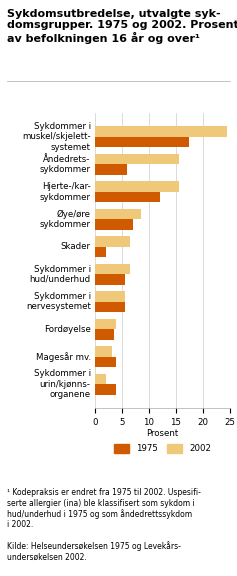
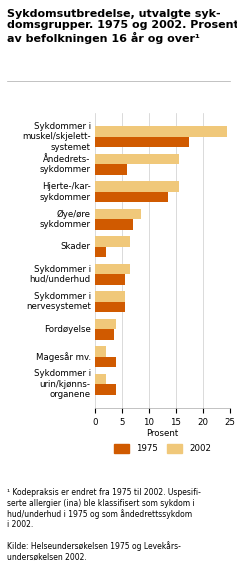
1975/Hjerte-/kar- sykdommer: 12.0 -> 13.5
2002/Magesår mv.: 3.2 -> 2.0
